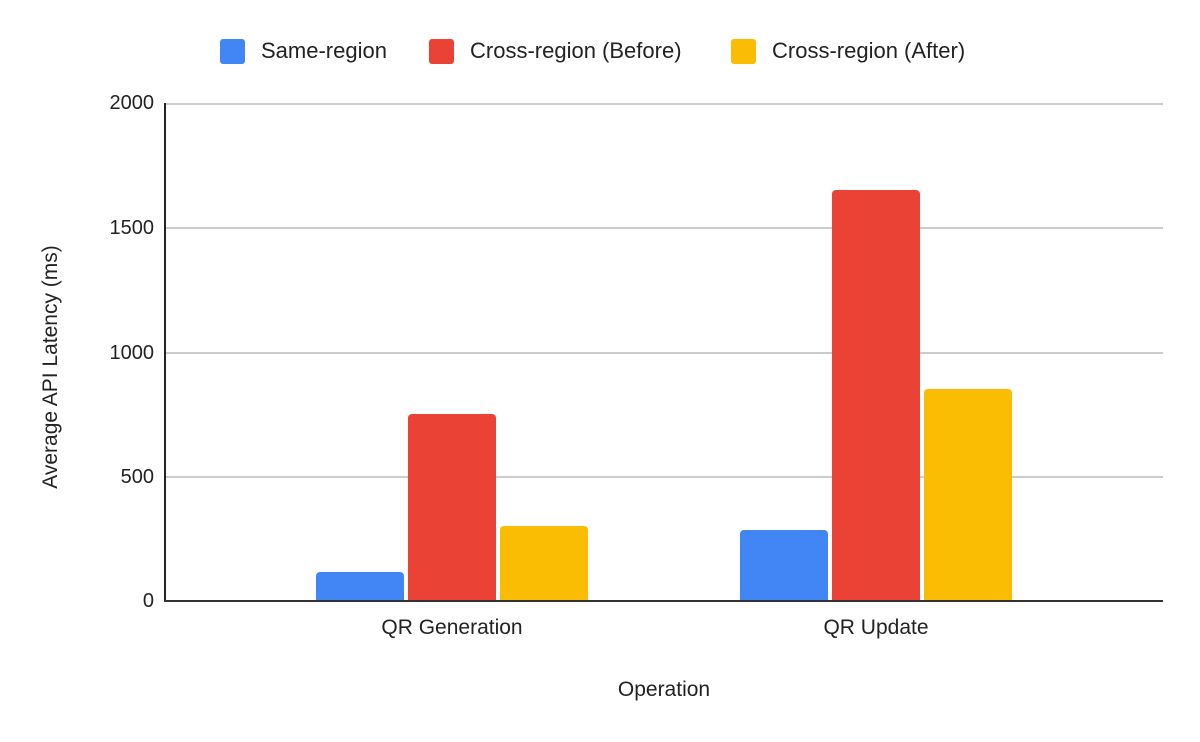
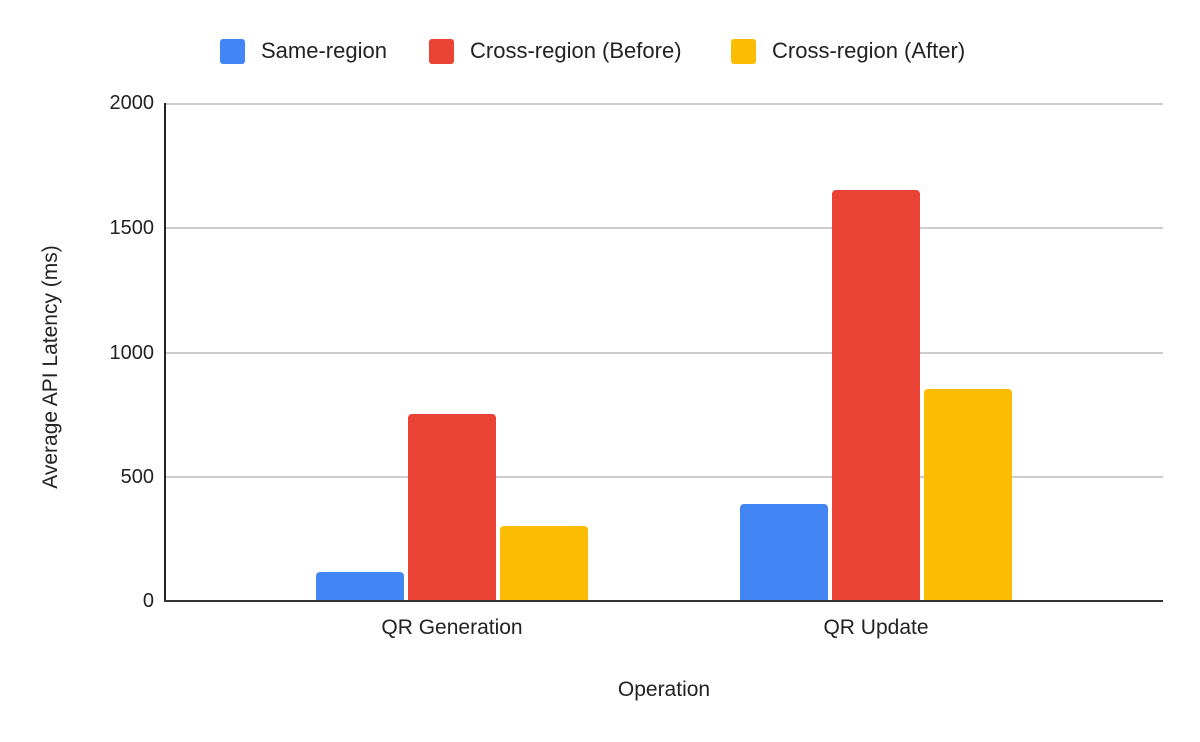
Same-region/QR Update: 280 -> 390
